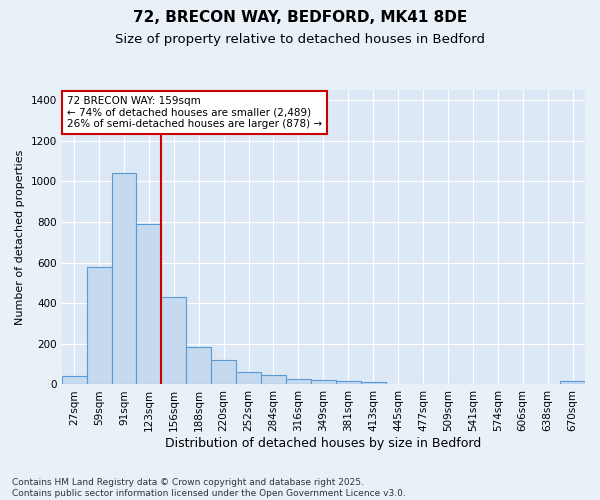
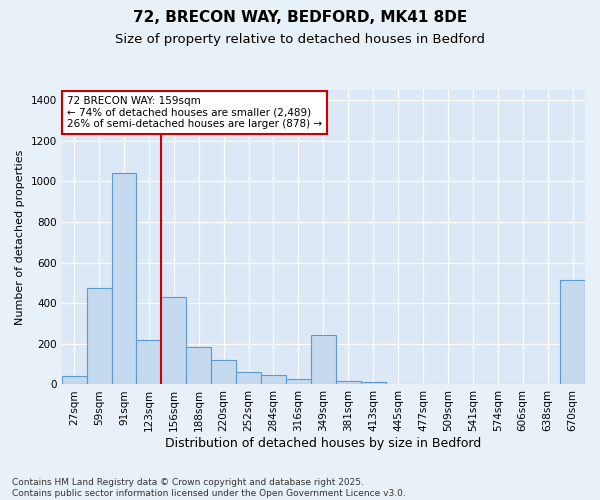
59sqm: 580 -> 475
123sqm: 790 -> 220
349sqm: 20 -> 245
670sqm: 15 -> 515
